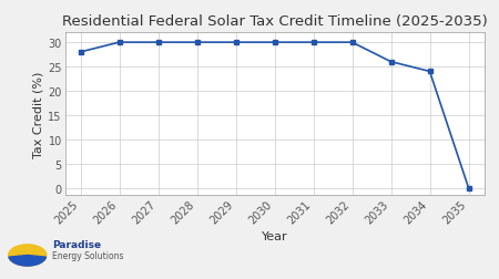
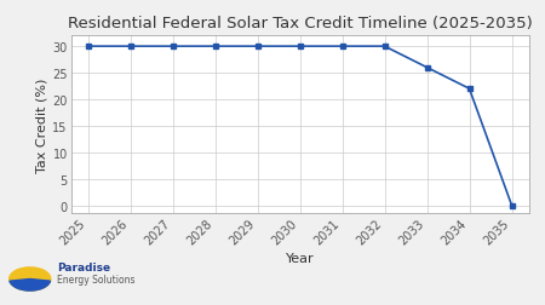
2025: 28 -> 30
2034: 24 -> 22
